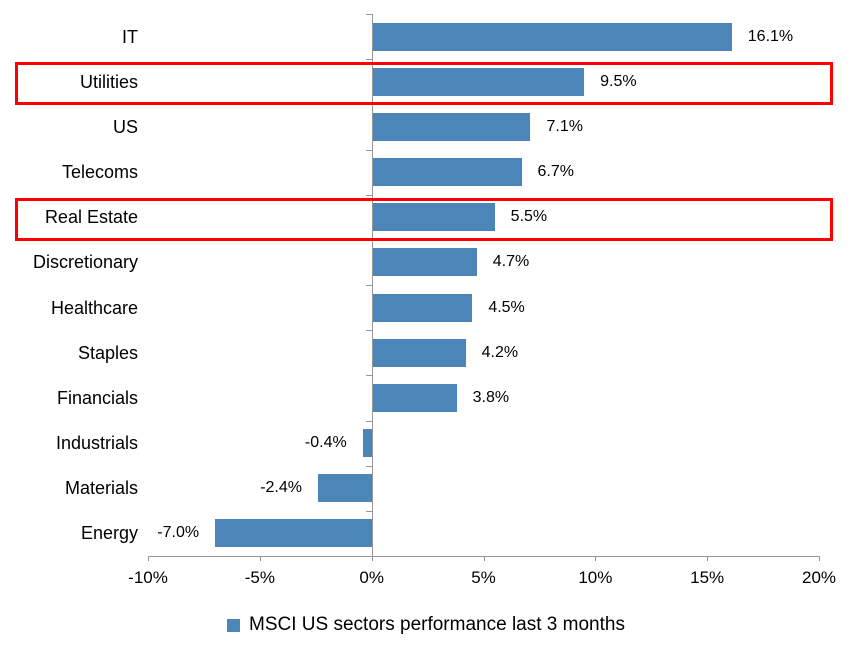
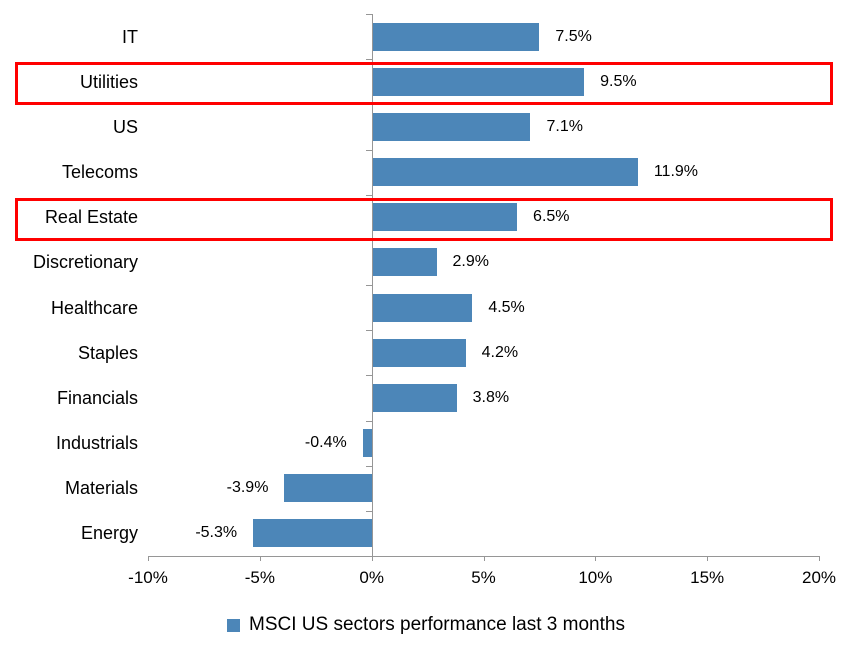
IT: 16.1% -> 7.5%
Telecoms: 6.7% -> 11.9%
Real Estate: 5.5% -> 6.5%
Discretionary: 4.7% -> 2.9%
Materials: -2.4% -> -3.9%
Energy: -7.0% -> -5.3%
